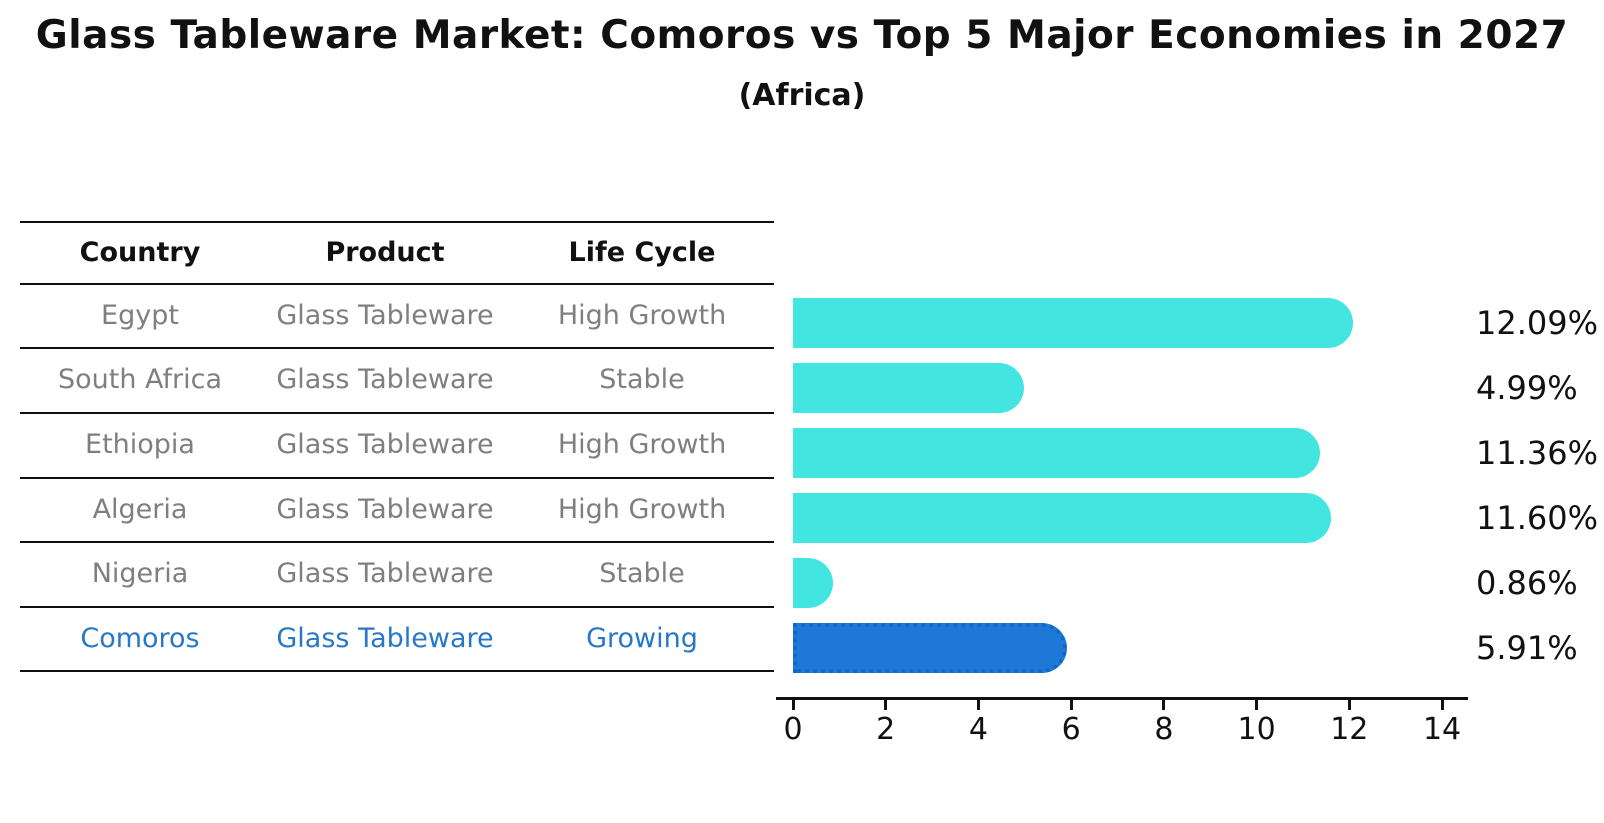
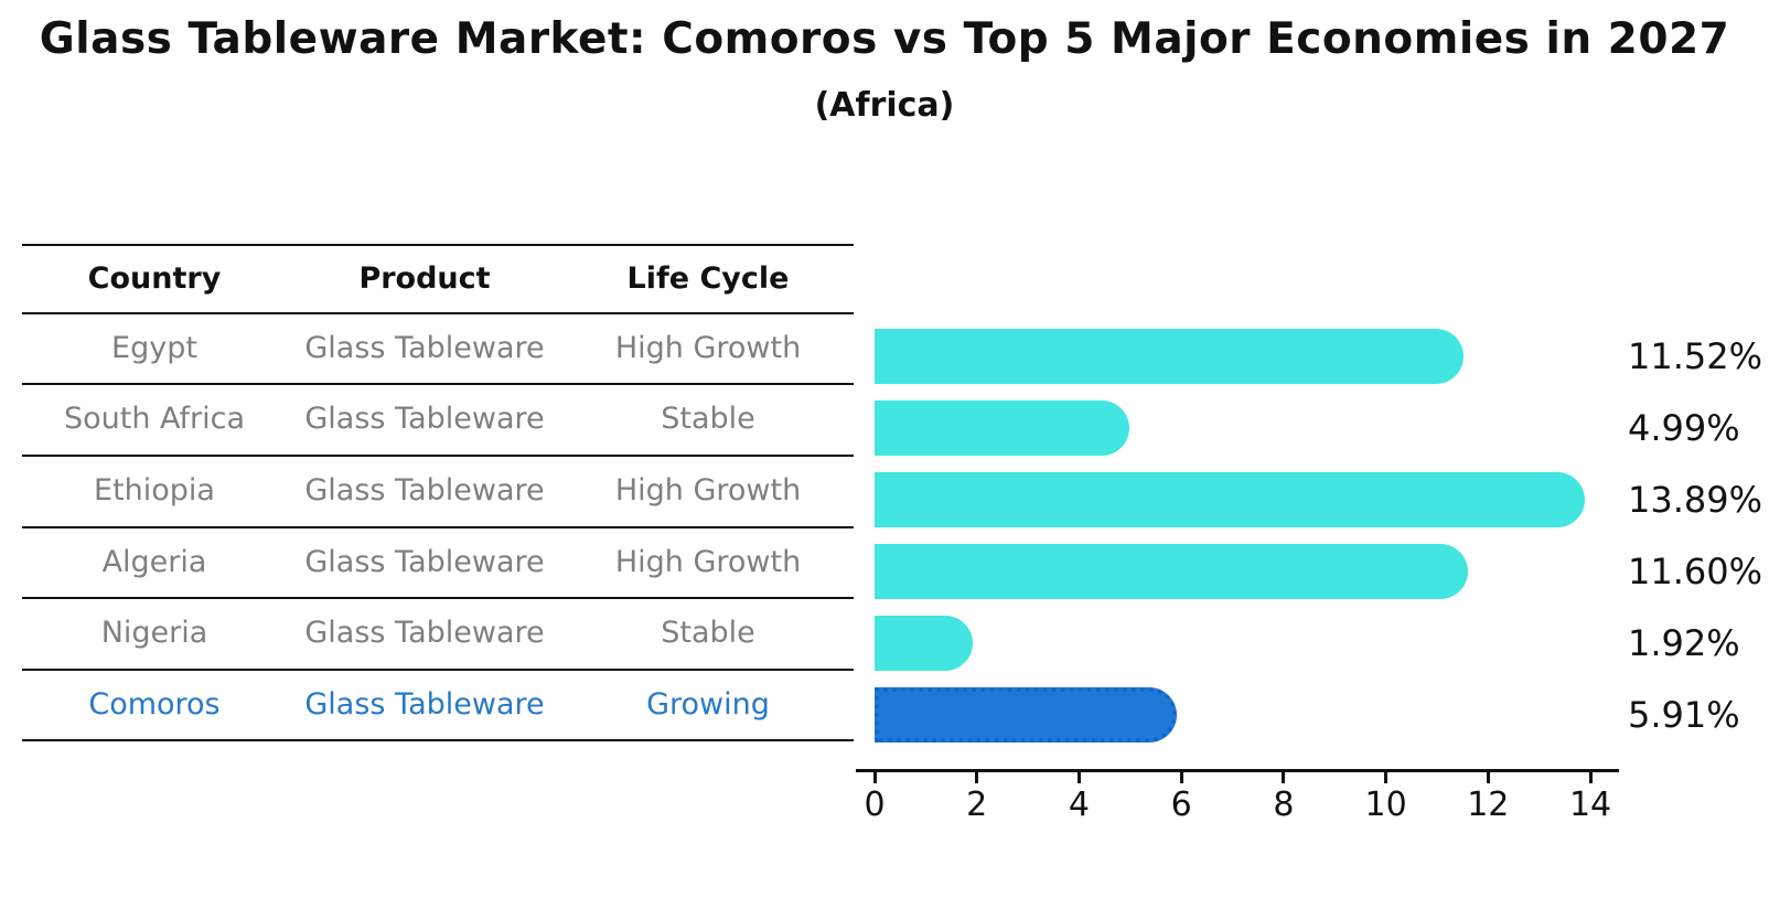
Egypt: 12.09% -> 11.52%
Ethiopia: 11.36% -> 13.89%
Nigeria: 0.86% -> 1.92%
